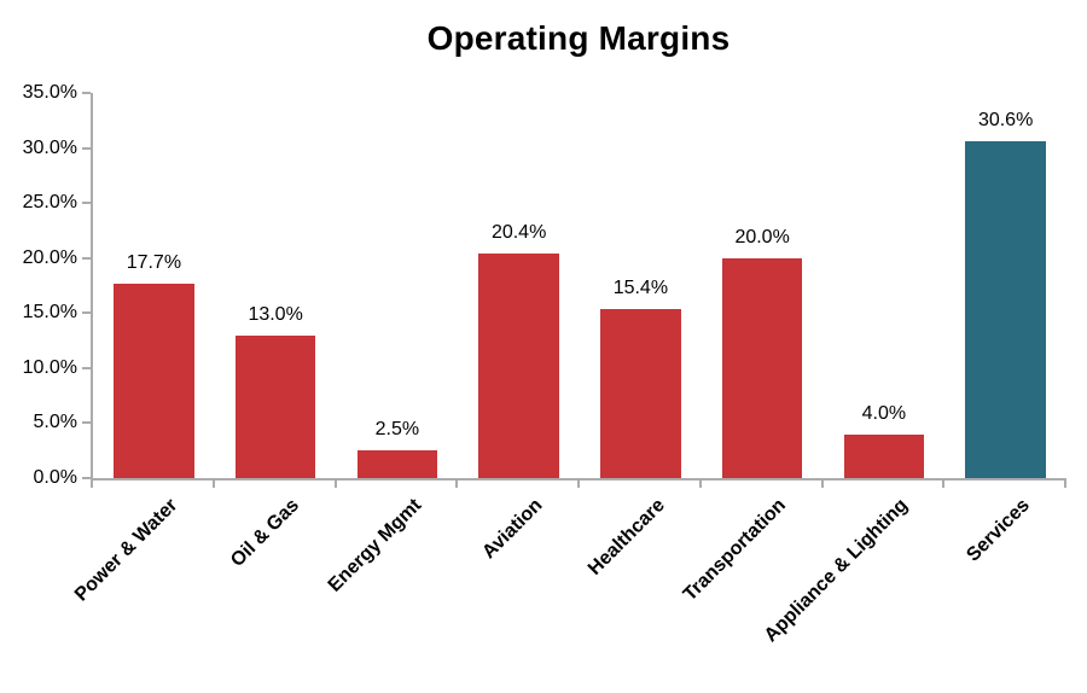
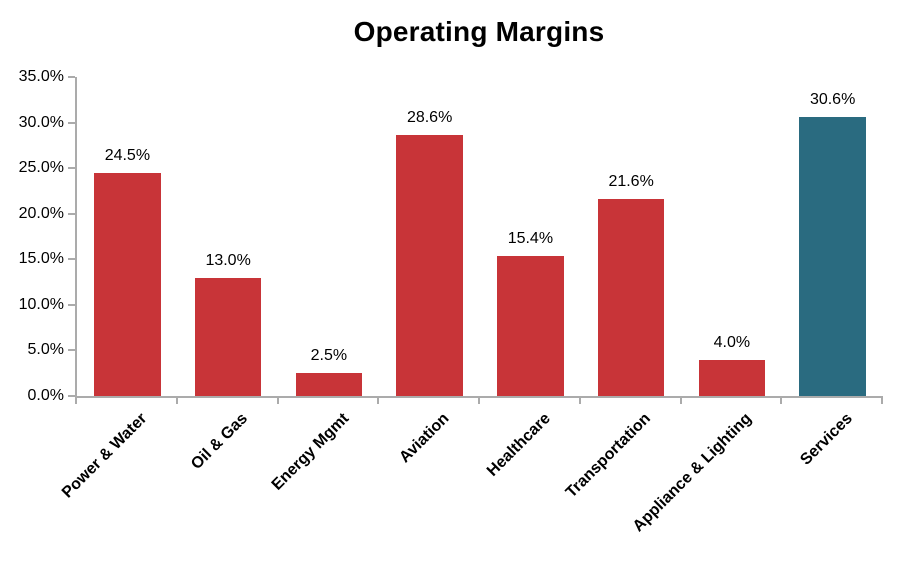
Power & Water: 17.7% -> 24.5%
Aviation: 20.4% -> 28.6%
Transportation: 20.0% -> 21.6%
